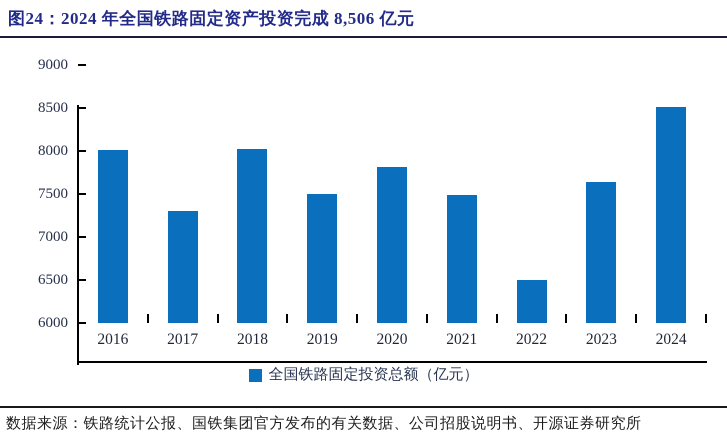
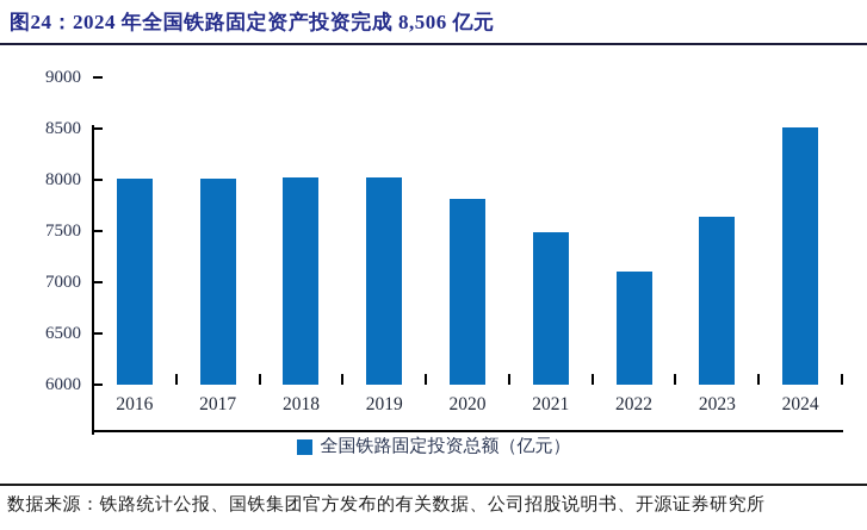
2017: 7300 -> 8000
2019: 7500 -> 8000
2022: 6500 -> 7100
